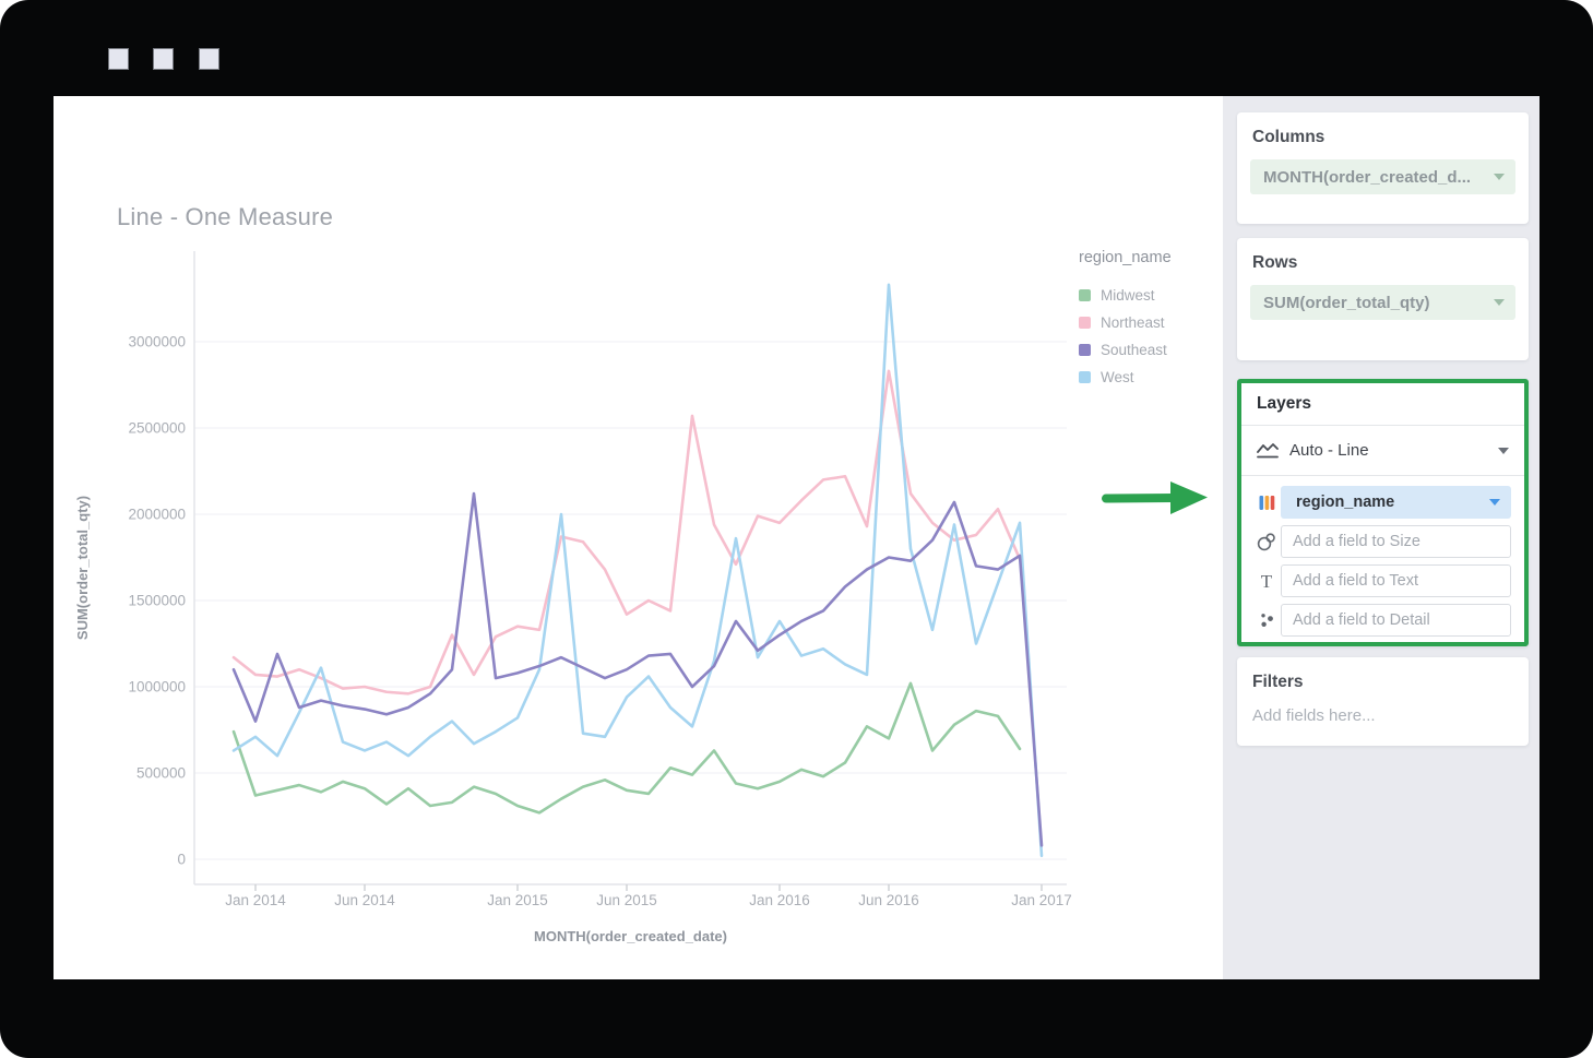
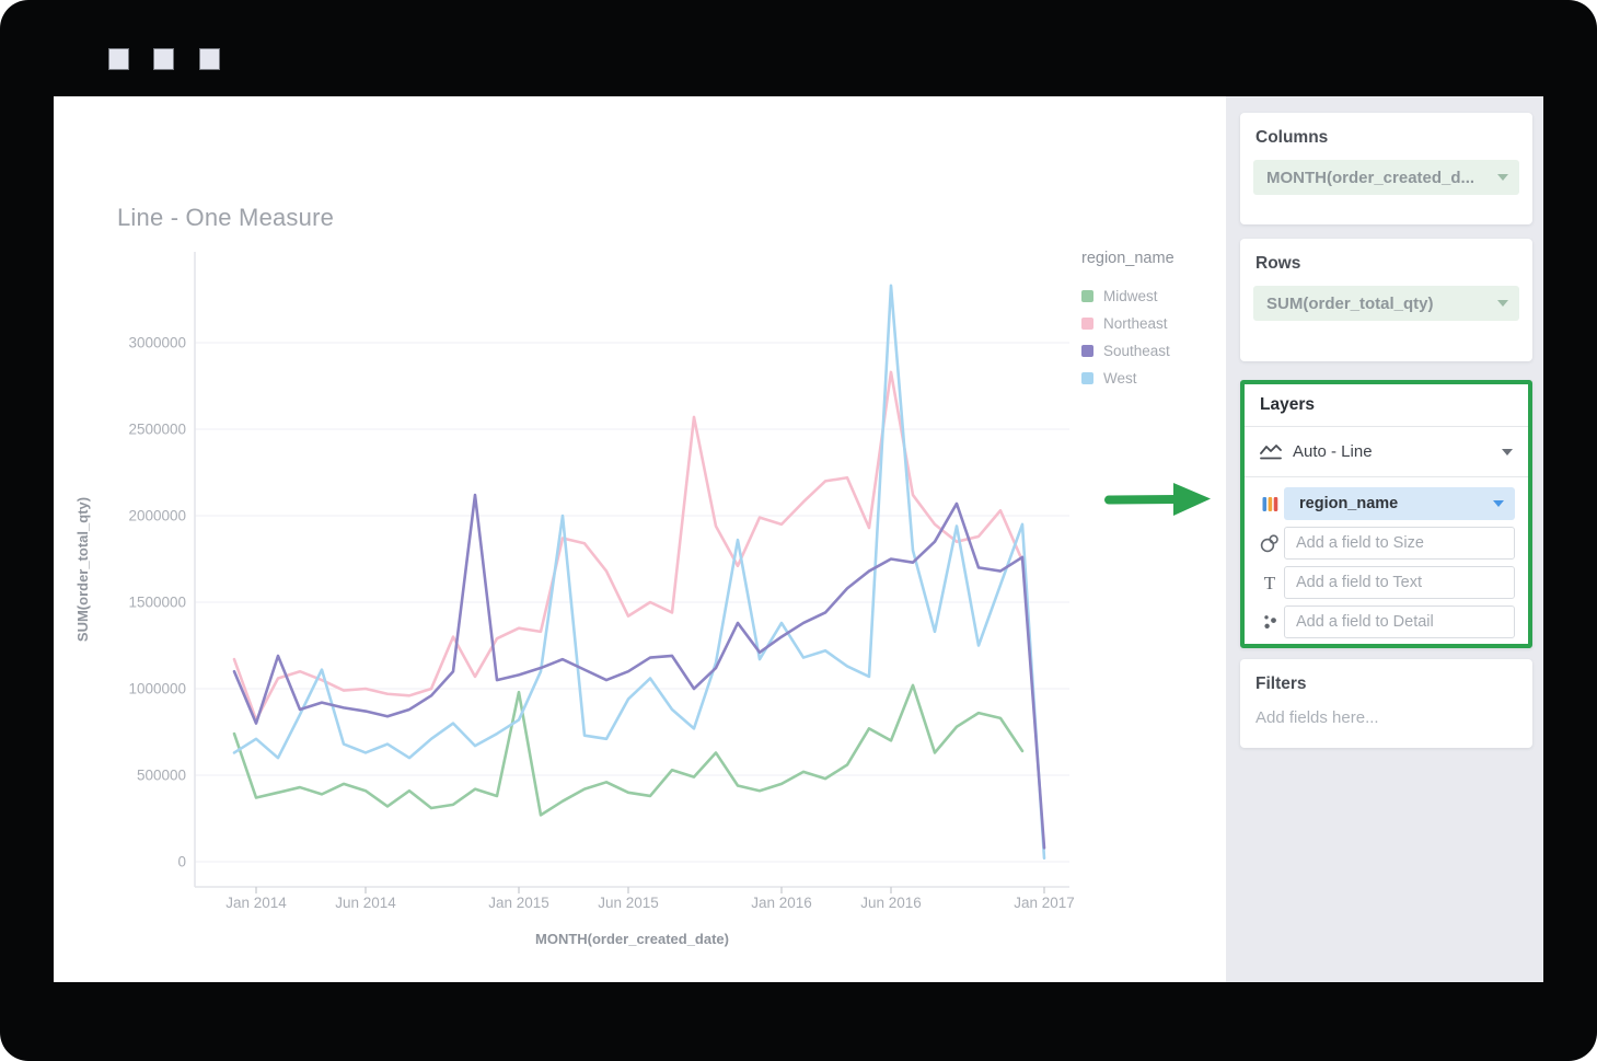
Northeast/Jan 2014: 1070000 -> 820000
Midwest/Jan 2015: 310000 -> 980000
